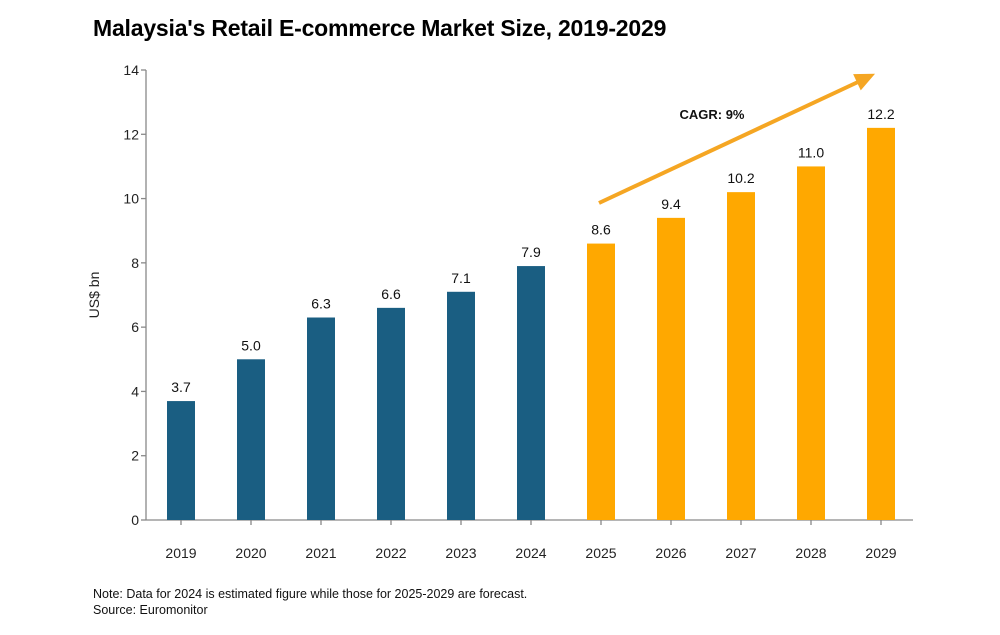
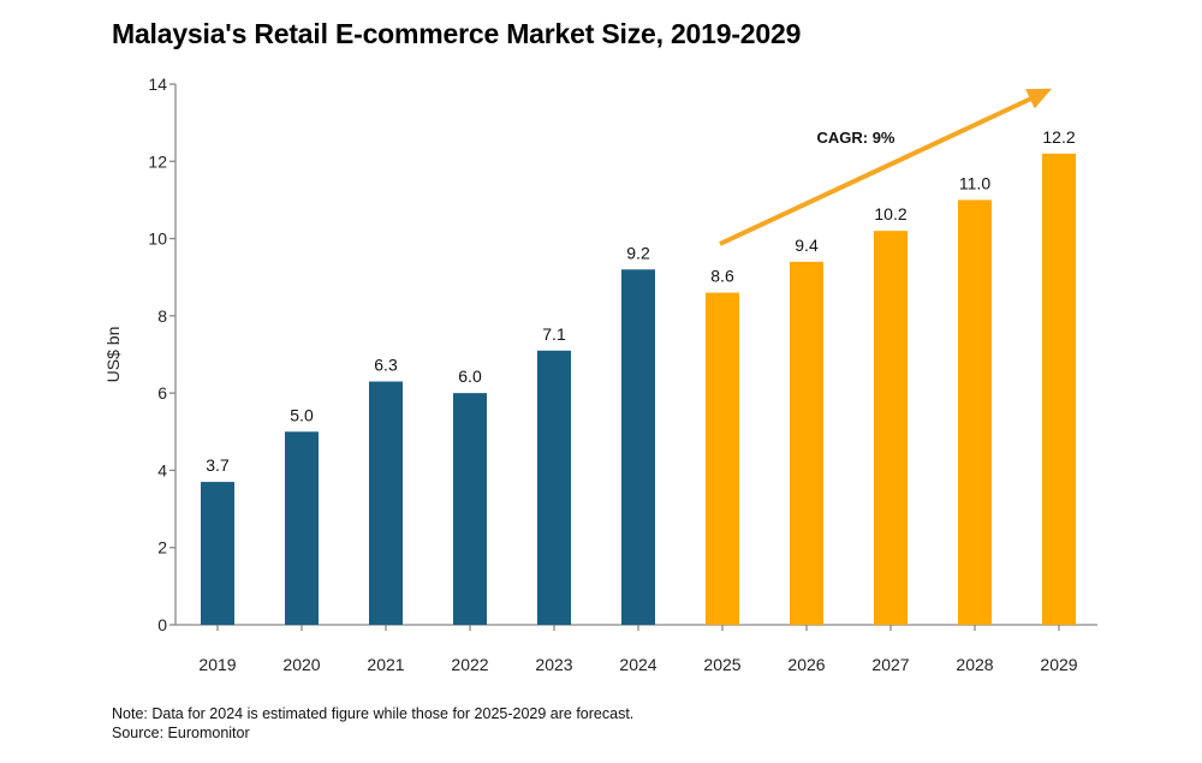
2022: 6.6 -> 6.0
2024: 7.9 -> 9.2
